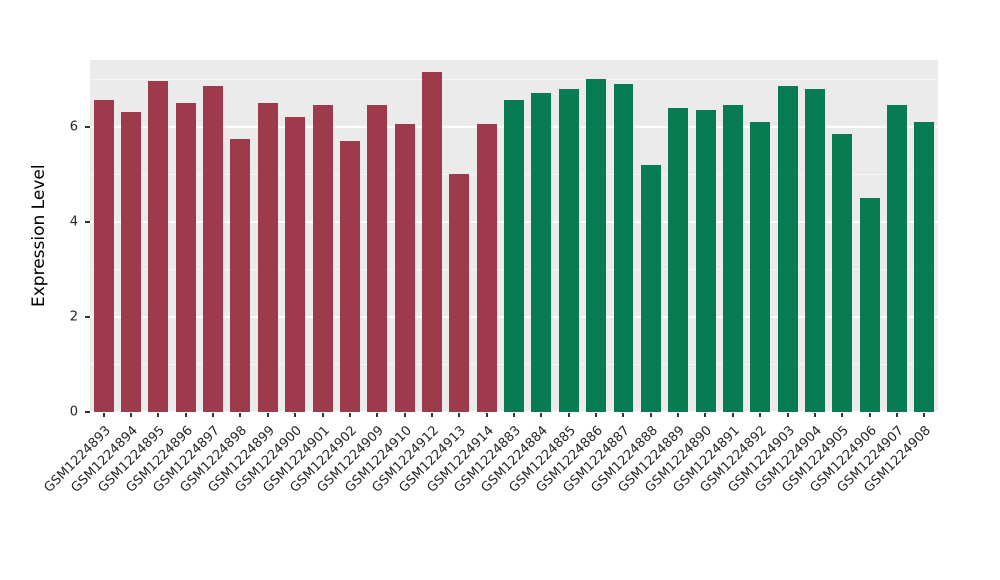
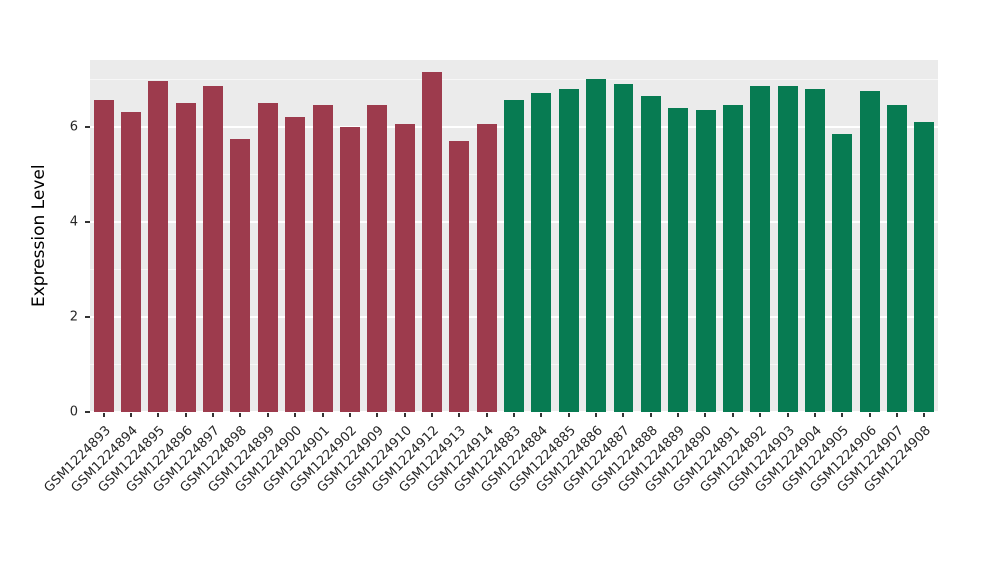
GSM1224902: 5.7 -> 6.0
GSM1224913: 5.0 -> 5.7
GSM1224888: 5.2 -> 6.7
GSM1224892: 6.1 -> 6.8
GSM1224906: 4.5 -> 6.8
